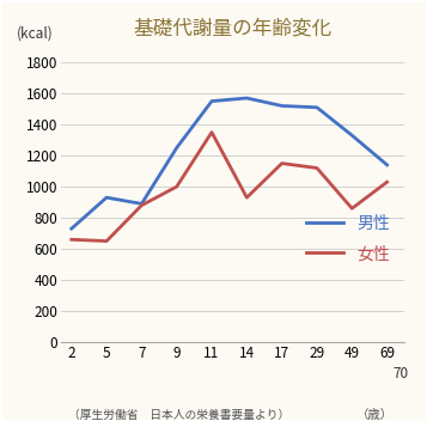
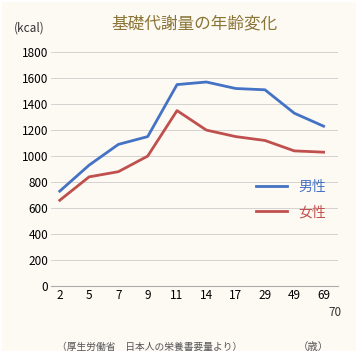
女性/5: 650 -> 840
男性/7: 890 -> 1090
男性/9: 1250 -> 1150
女性/14: 930 -> 1200
女性/49: 860 -> 1040
男性/69: 1140 -> 1230
